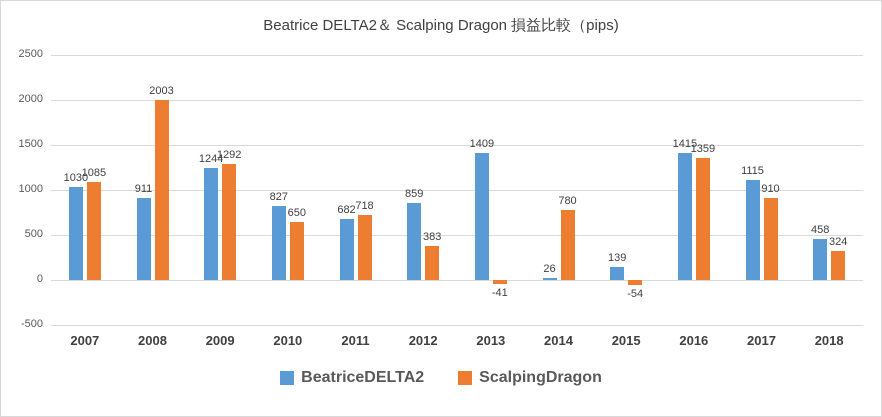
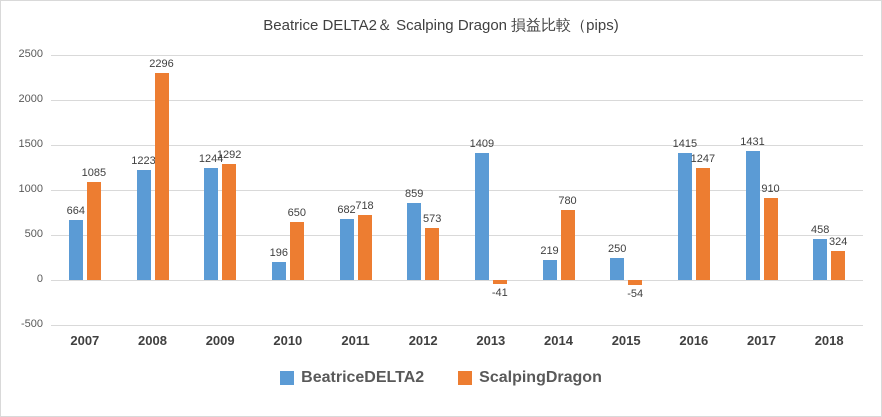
BeatriceDELTA2/2007: 1030 -> 664
BeatriceDELTA2/2008: 911 -> 1223
ScalpingDragon/2008: 2003 -> 2296
BeatriceDELTA2/2010: 827 -> 196
ScalpingDragon/2012: 383 -> 573
BeatriceDELTA2/2014: 26 -> 219
BeatriceDELTA2/2015: 139 -> 250
ScalpingDragon/2016: 1359 -> 1247
BeatriceDELTA2/2017: 1115 -> 1431
